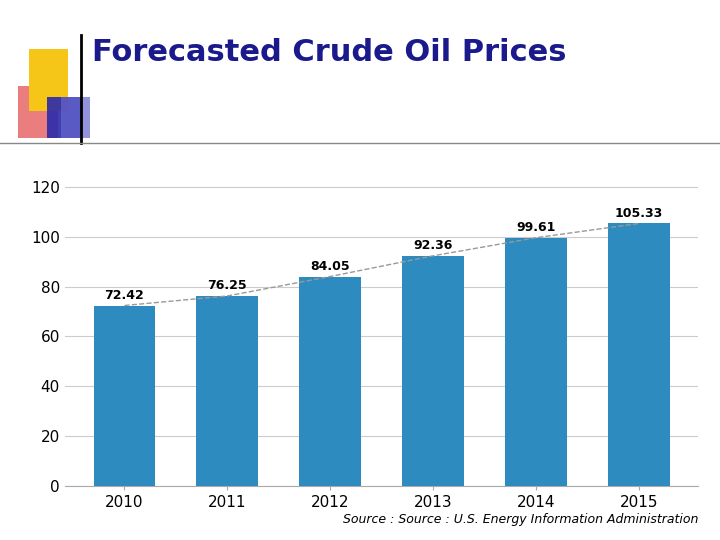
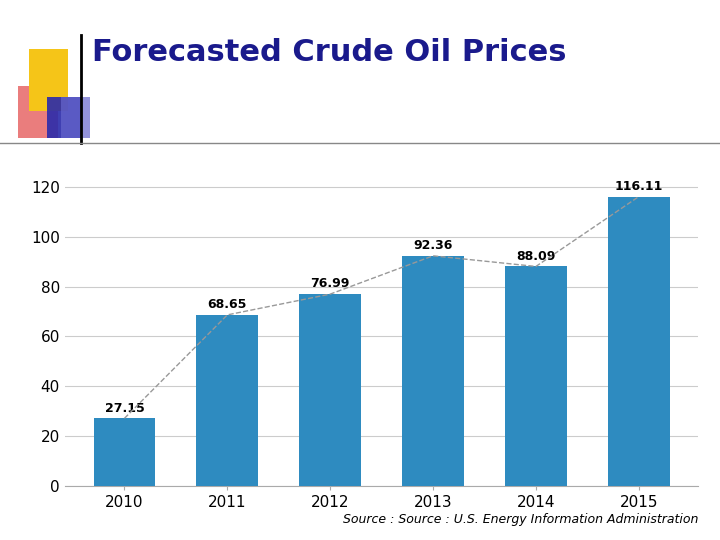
2010: 72.42 -> 27.15
2011: 76.25 -> 68.65
2012: 84.05 -> 76.99
2014: 99.61 -> 88.09
2015: 105.33 -> 116.11
